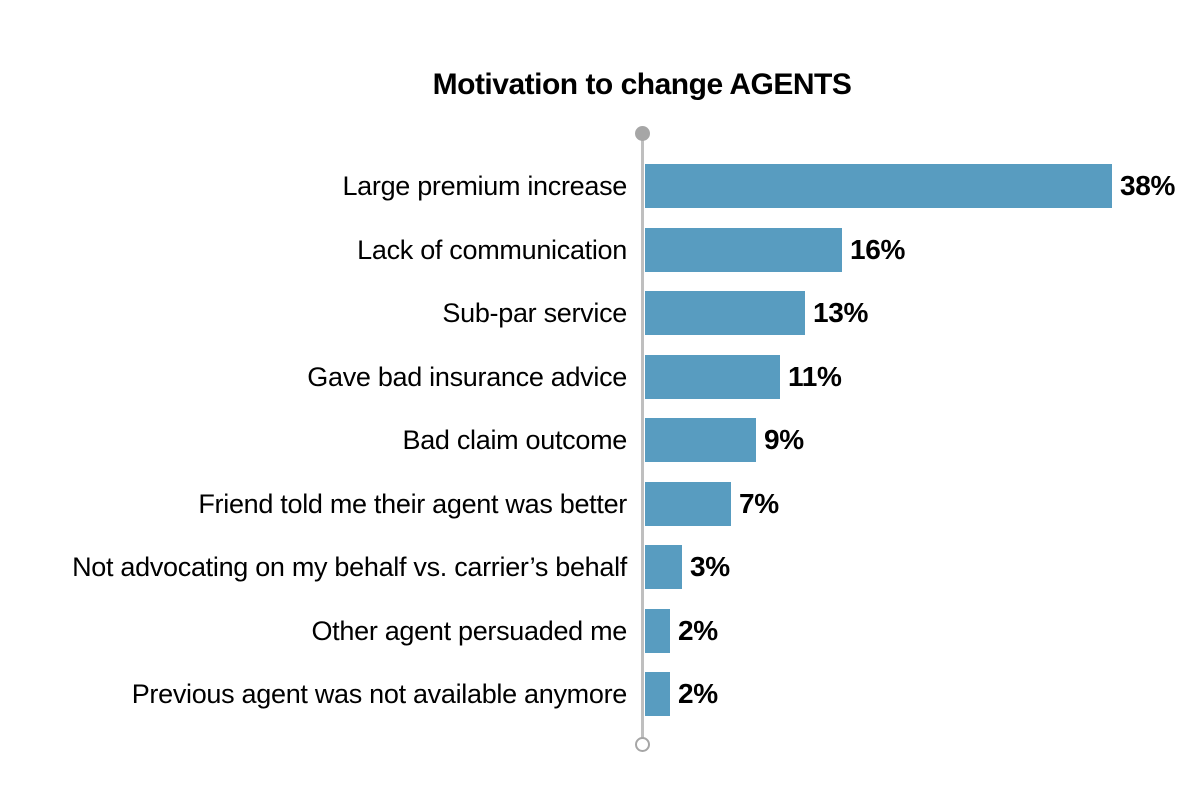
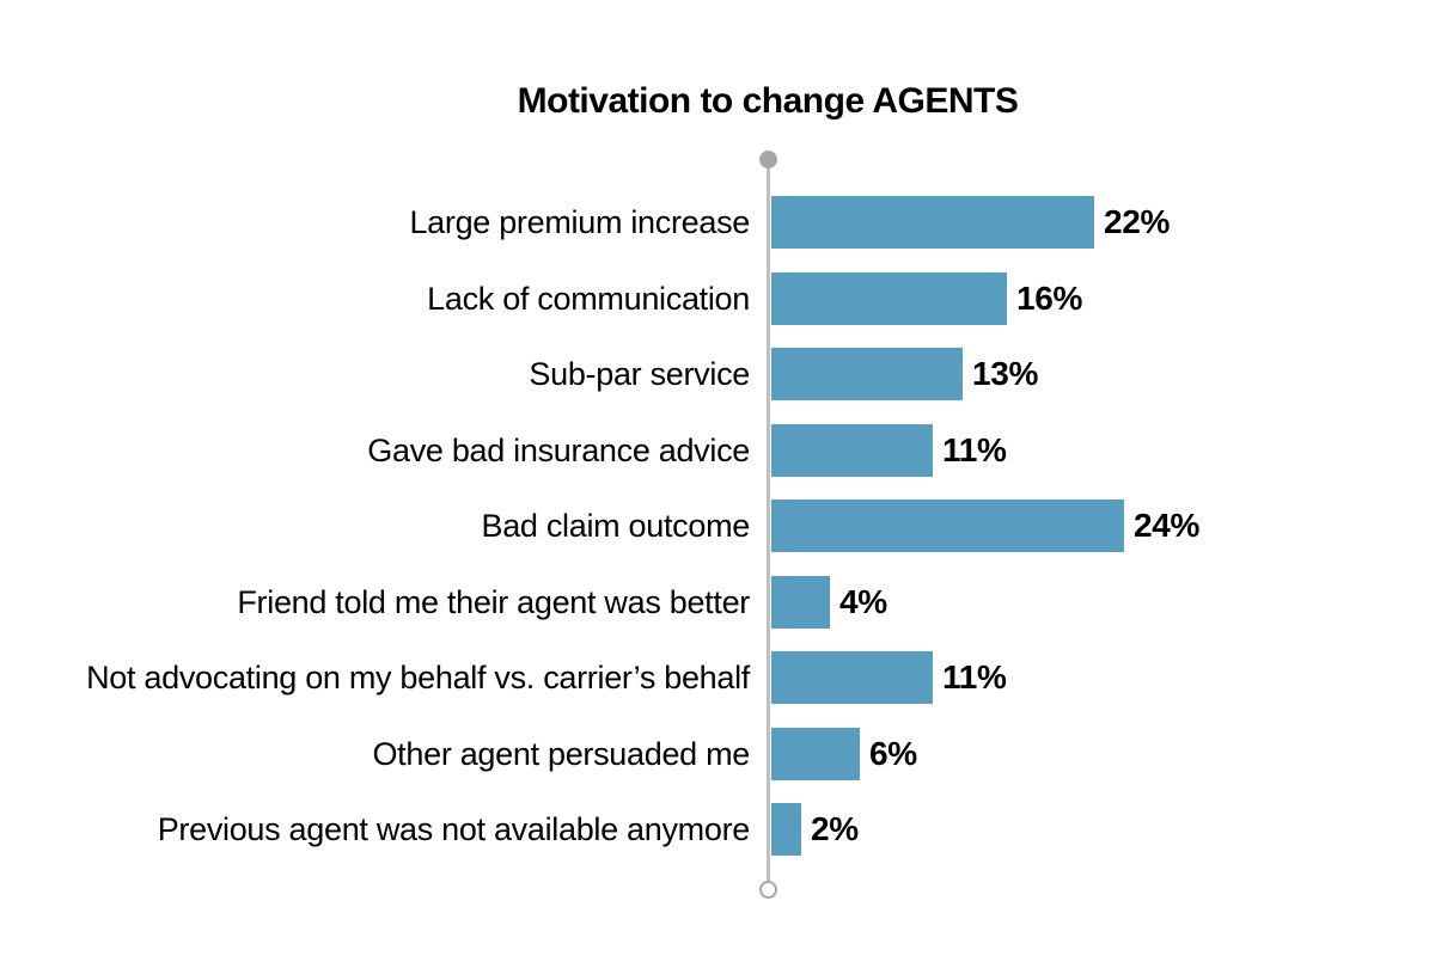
Large premium increase: 38% -> 22%
Bad claim outcome: 9% -> 24%
Friend told me their agent was better: 7% -> 4%
Not advocating on my behalf vs. carrier’s behalf: 3% -> 11%
Other agent persuaded me: 2% -> 6%
